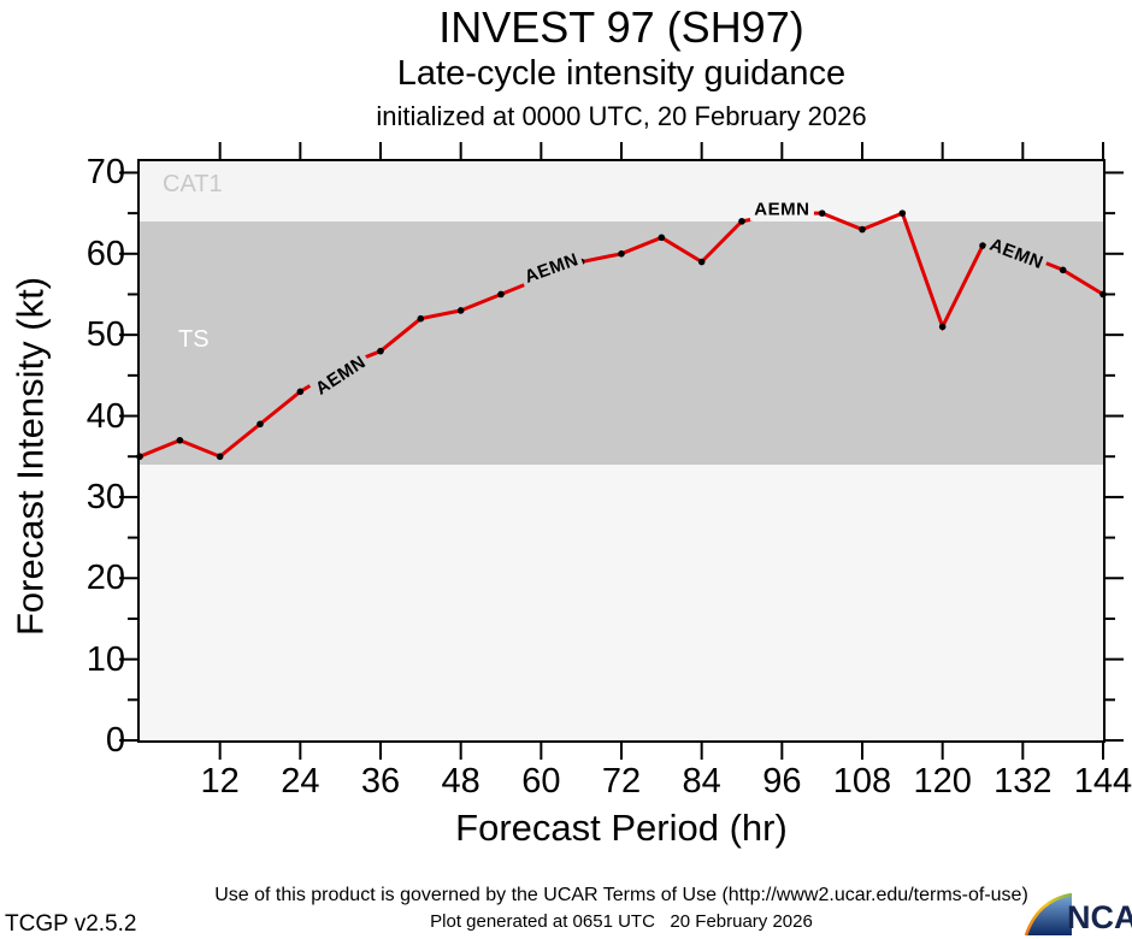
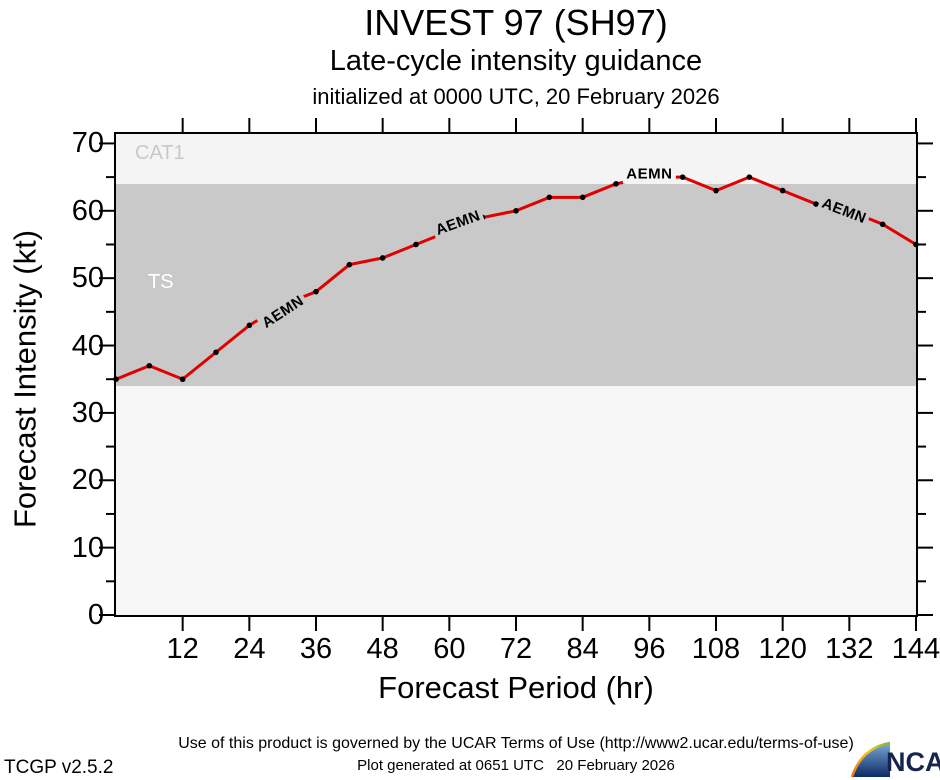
84: 59 -> 62
120: 51 -> 63
